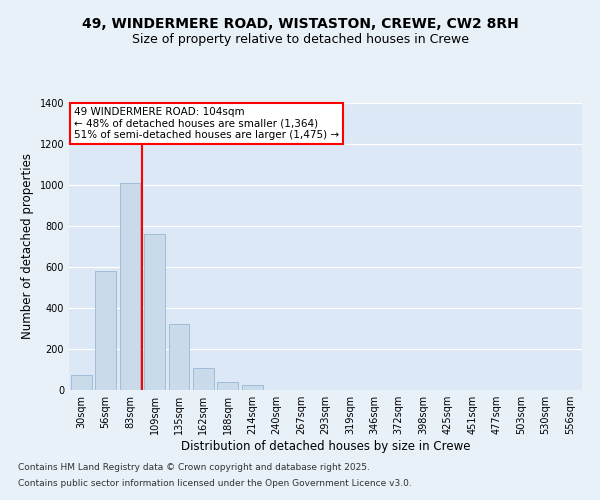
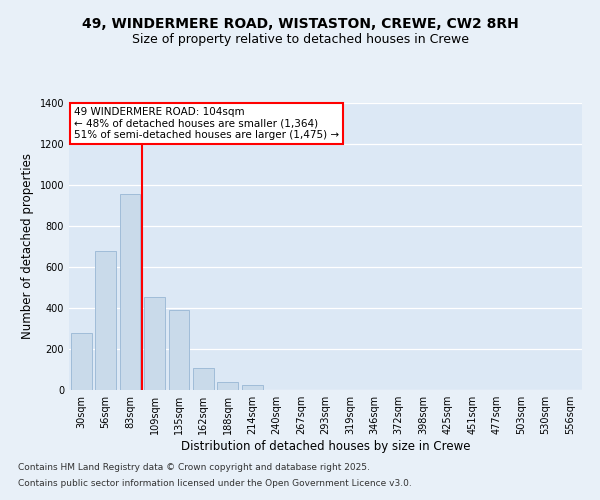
30sqm: 75 -> 280
56sqm: 580 -> 675
83sqm: 1010 -> 955
109sqm: 760 -> 455
135sqm: 320 -> 390
